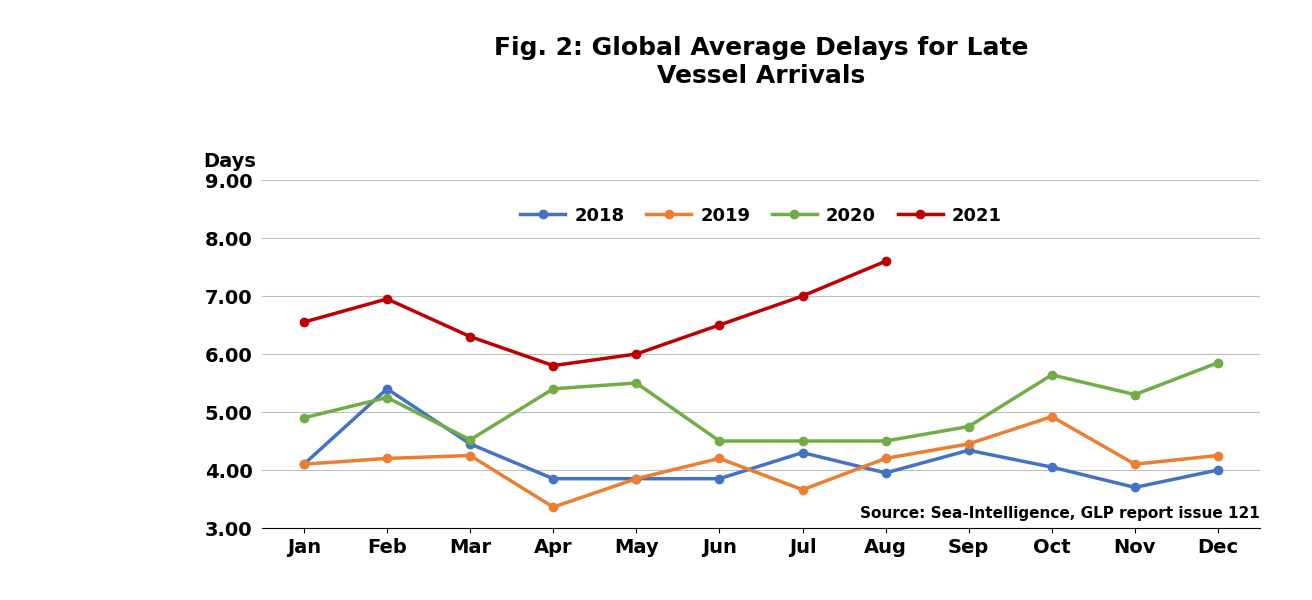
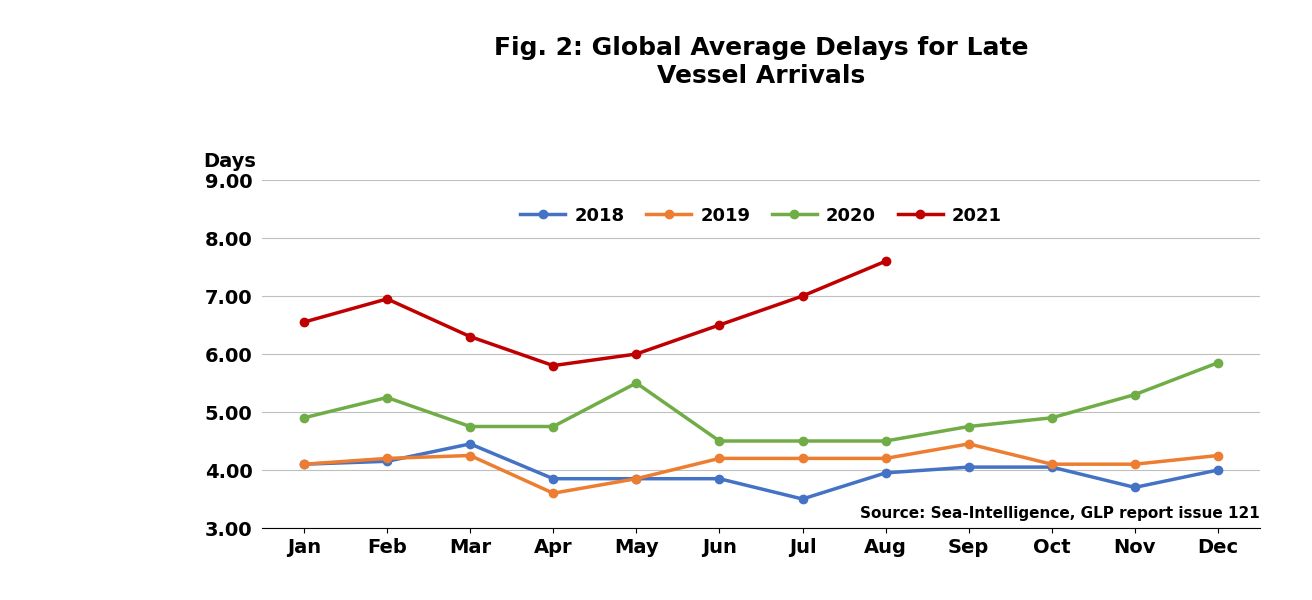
2018/Feb: 5.40 -> 4.15
2020/Mar: 4.52 -> 4.75
2019/Apr: 3.36 -> 3.60
2020/Apr: 5.40 -> 4.75
2018/Jul: 4.30 -> 3.50
2019/Jul: 3.66 -> 4.20
2018/Sep: 4.34 -> 4.05
2019/Oct: 4.92 -> 4.10
2020/Oct: 5.64 -> 4.90
